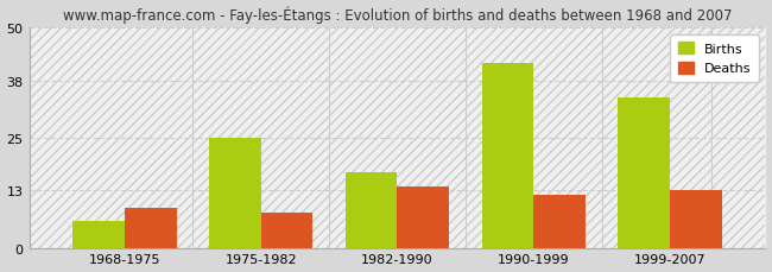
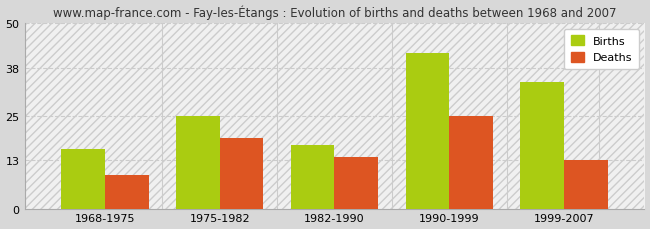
Births/1968-1975: 6 -> 16
Deaths/1975-1982: 8 -> 19
Deaths/1990-1999: 12 -> 25
